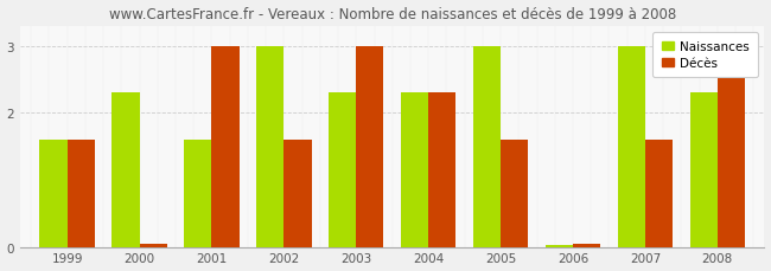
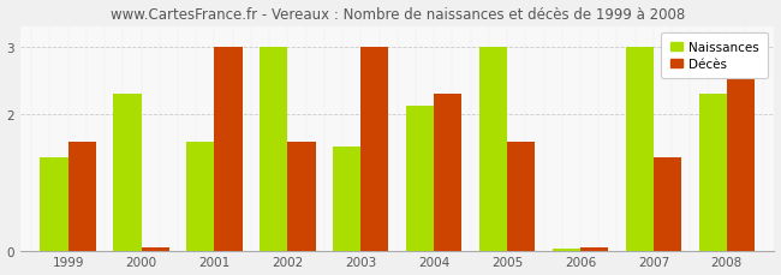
Naissances/1999: 1.60 -> 1.36
Naissances/2003: 2.30 -> 1.52
Naissances/2004: 2.30 -> 2.12
Décès/2007: 1.60 -> 1.36
